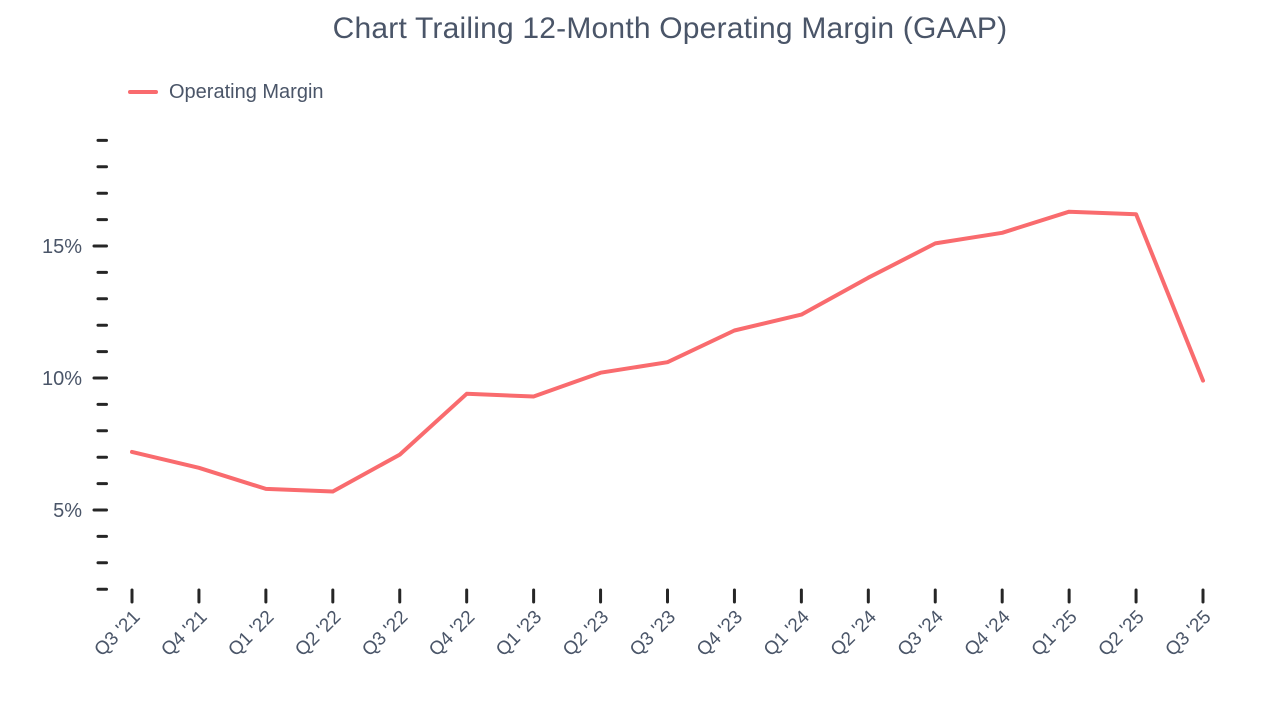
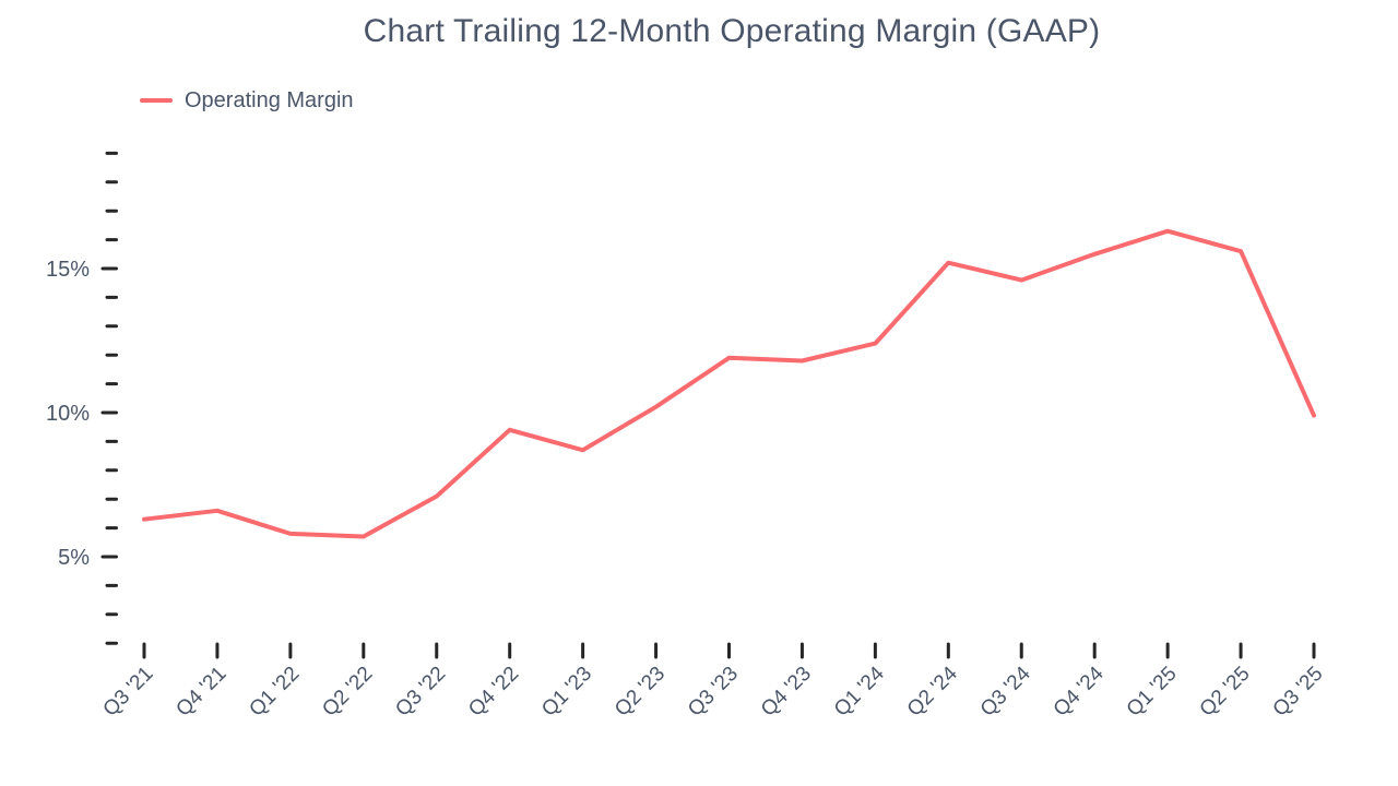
Q3 '21: 7.2% -> 6.3%
Q1 '23: 9.3% -> 8.7%
Q3 '23: 10.6% -> 11.9%
Q2 '24: 13.8% -> 15.2%
Q3 '24: 15.1% -> 14.6%
Q2 '25: 16.2% -> 15.6%
